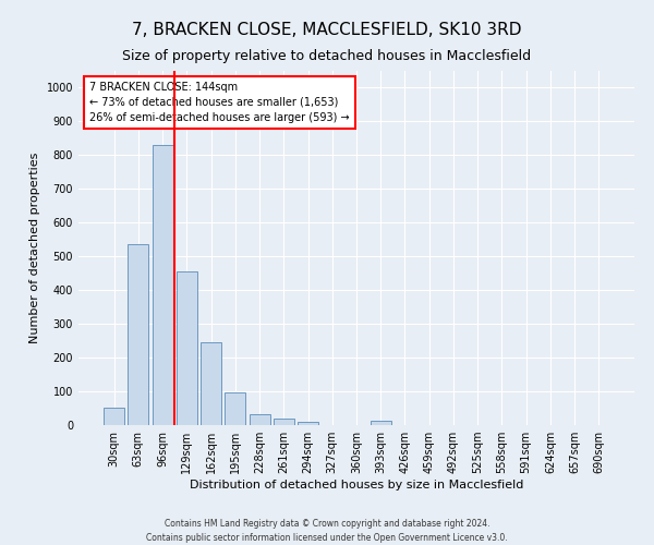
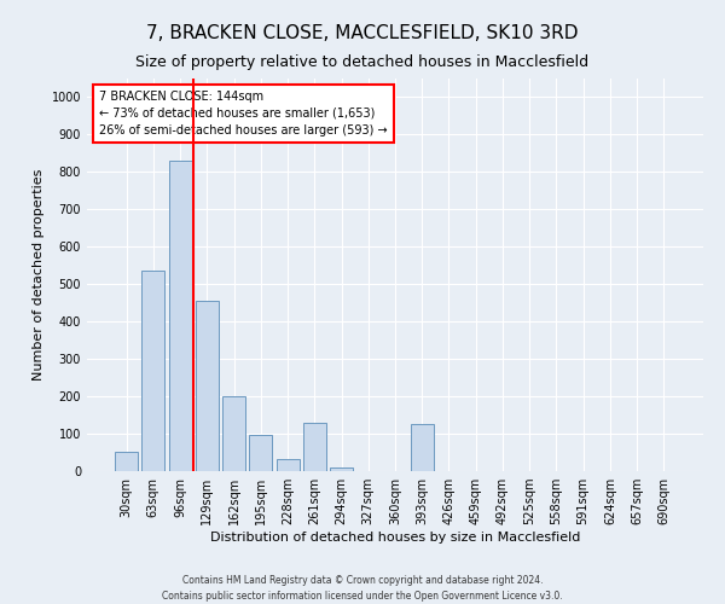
162sqm: 245 -> 200
261sqm: 20 -> 130
393sqm: 12 -> 125
